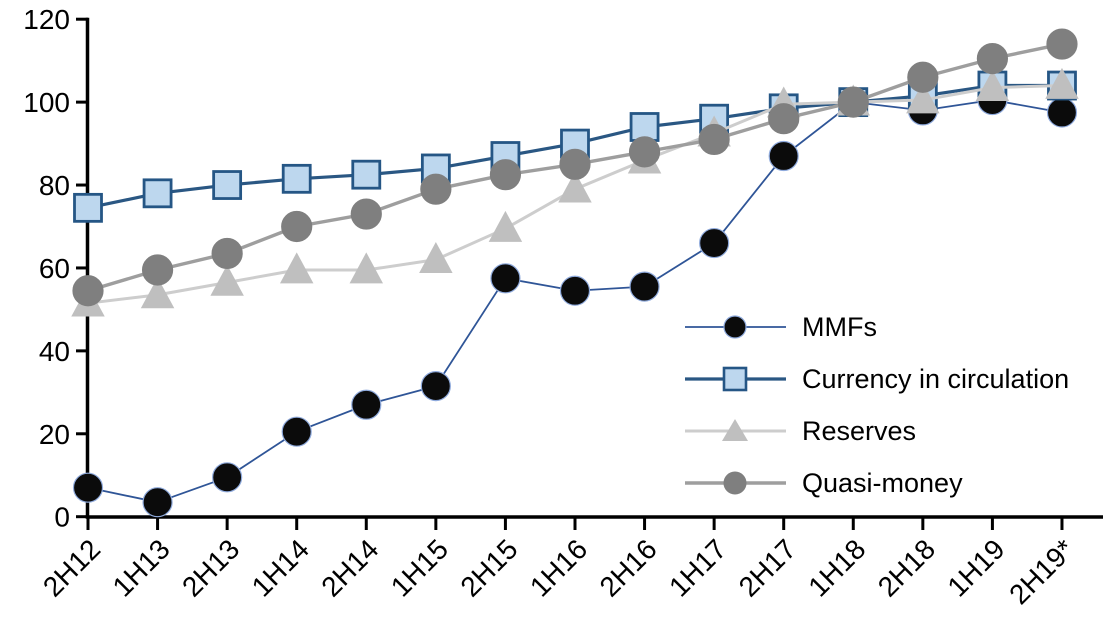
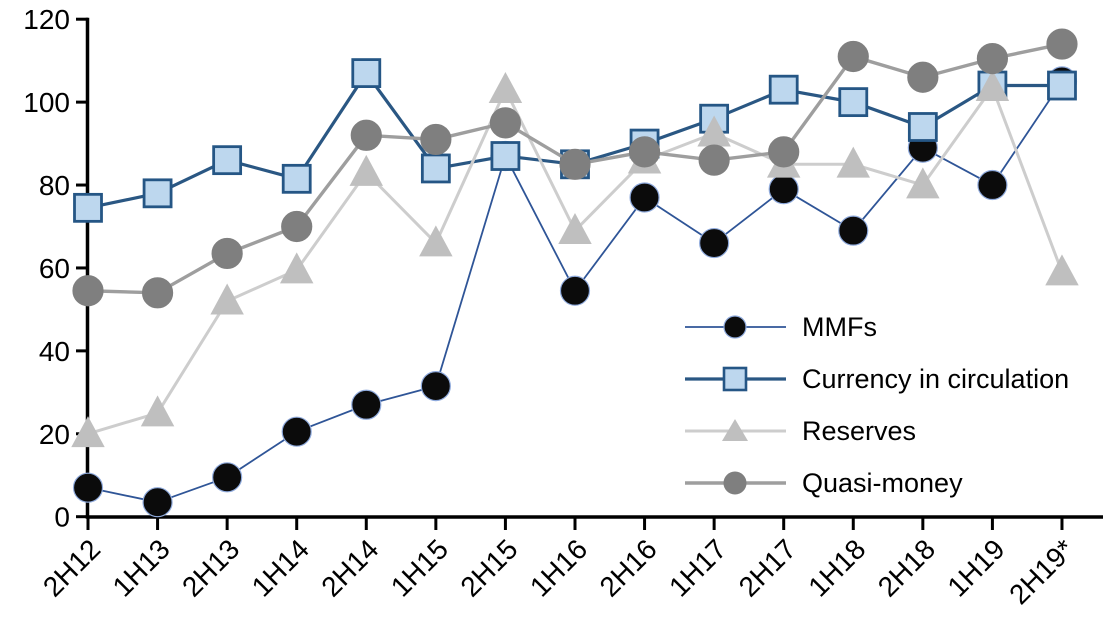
Reserves/2H12: 52 -> 20
Reserves/1H13: 54 -> 25
Quasi-money/1H13: 60 -> 54
Currency in circulation/2H13: 80 -> 86
Reserves/2H13: 56 -> 52
Currency in circulation/2H14: 82 -> 107
Reserves/2H14: 60 -> 83
Quasi-money/2H14: 73 -> 92
Reserves/1H15: 62 -> 66
Quasi-money/1H15: 79 -> 91
MMFs/2H15: 58 -> 87
Reserves/2H15: 70 -> 103
Quasi-money/2H15: 82 -> 95
Currency in circulation/1H16: 90 -> 85
Reserves/1H16: 79 -> 69
MMFs/2H16: 56 -> 77
Currency in circulation/2H16: 94 -> 90
Quasi-money/1H17: 91 -> 86
MMFs/2H17: 87 -> 79
Currency in circulation/2H17: 98 -> 103
Reserves/2H17: 100 -> 85
Quasi-money/2H17: 96 -> 88
MMFs/1H18: 100 -> 69
Reserves/1H18: 100 -> 85
Quasi-money/1H18: 100 -> 111
MMFs/2H18: 98 -> 89
Currency in circulation/2H18: 102 -> 94
Reserves/2H18: 100 -> 80
MMFs/1H19: 100 -> 80
MMFs/2H19*: 98 -> 105
Reserves/2H19*: 104 -> 59
